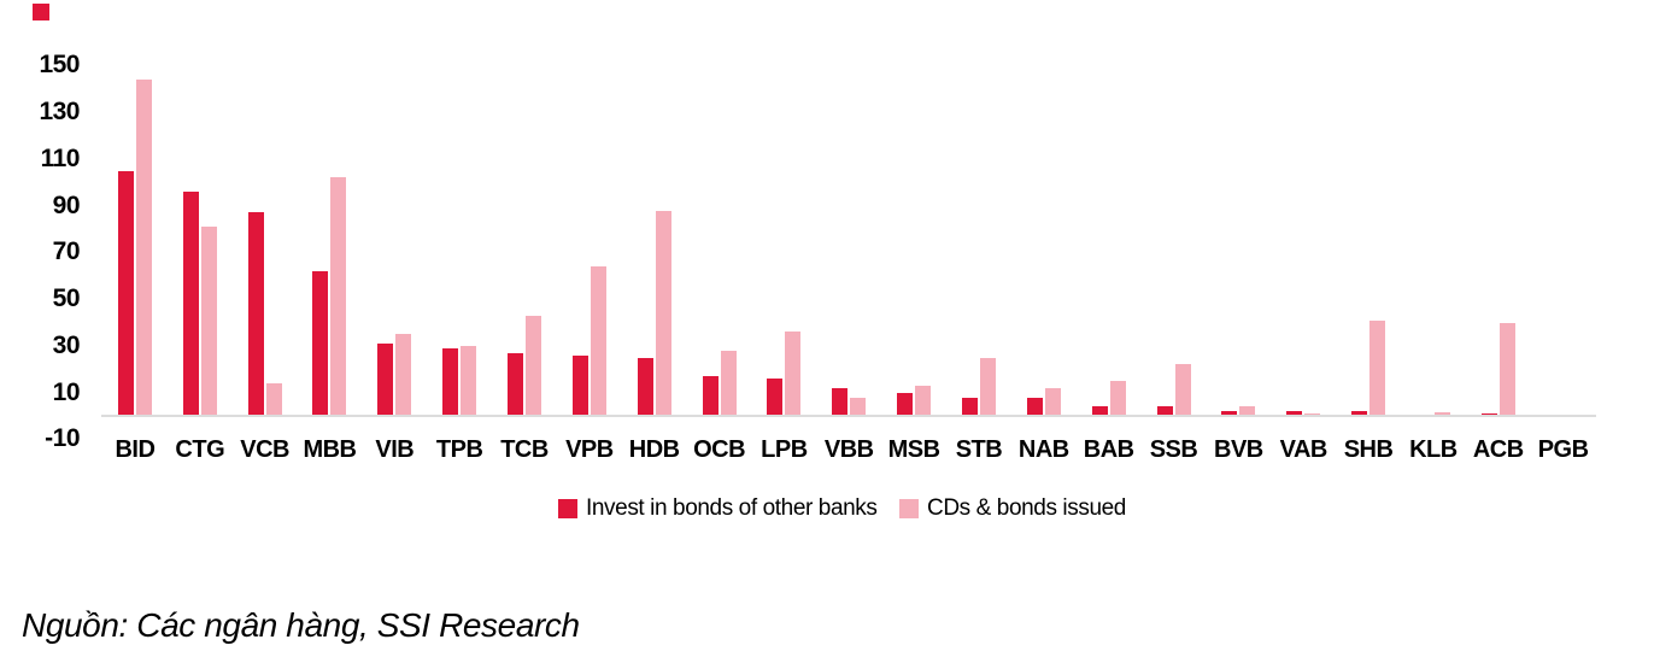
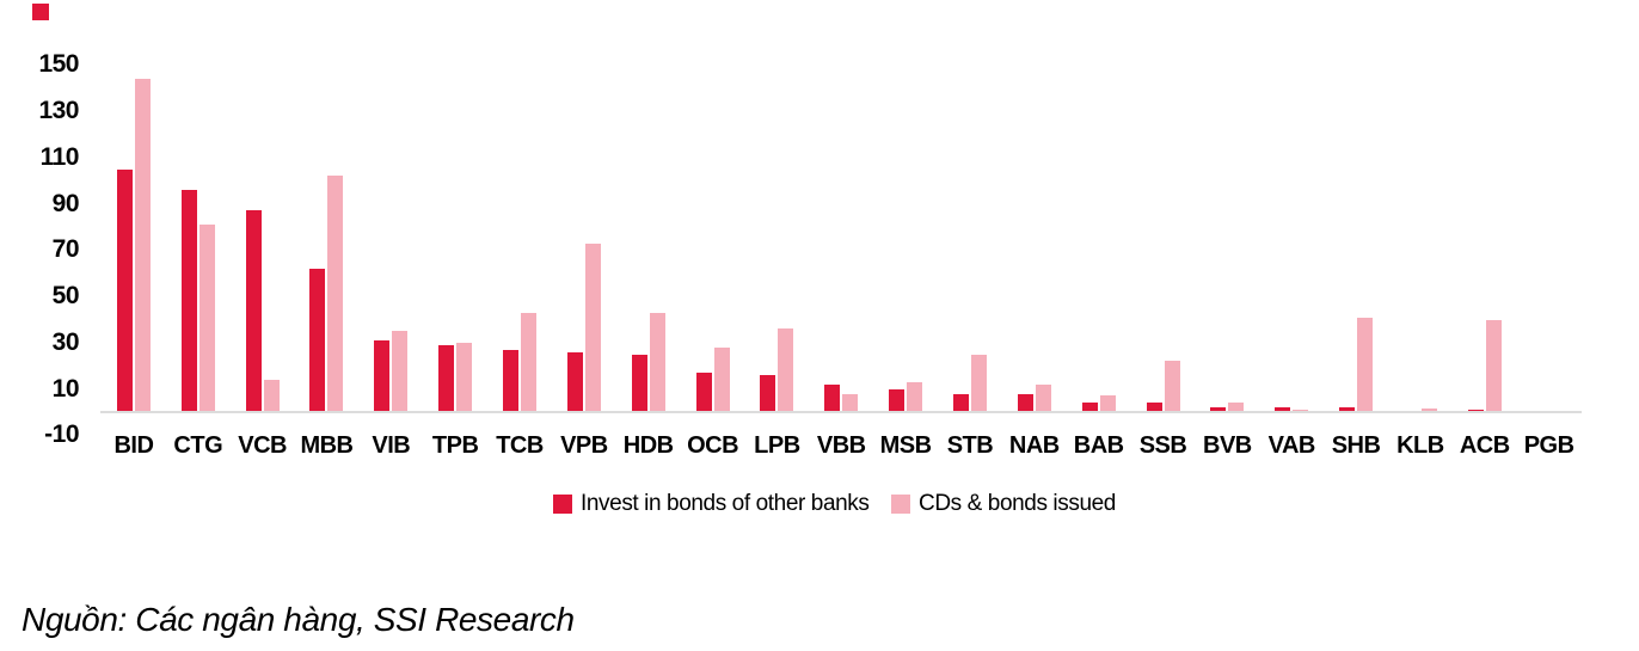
CDs & bonds issued/VPB: 64 -> 73
CDs & bonds issued/HDB: 88 -> 43
CDs & bonds issued/BAB: 15 -> 7
